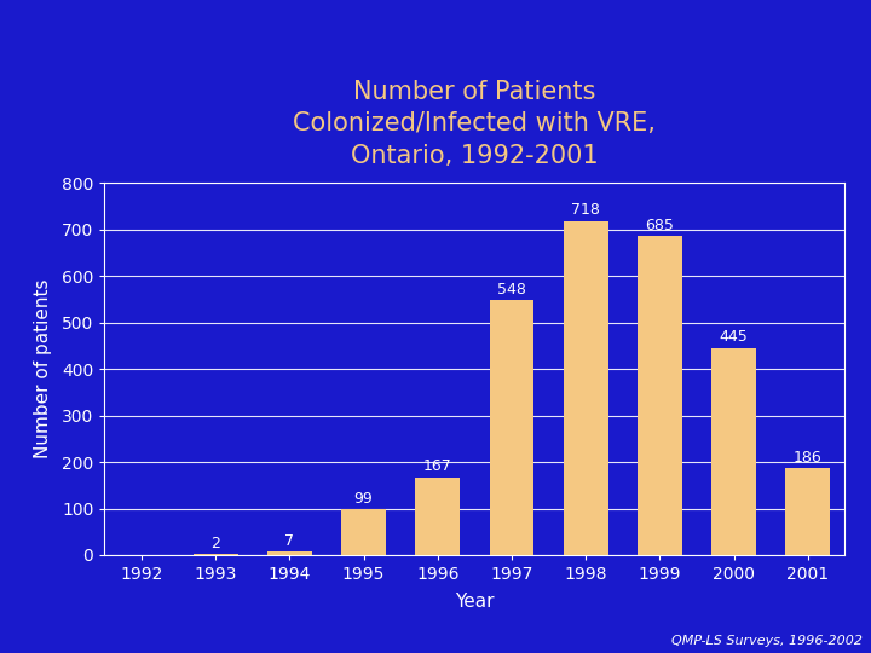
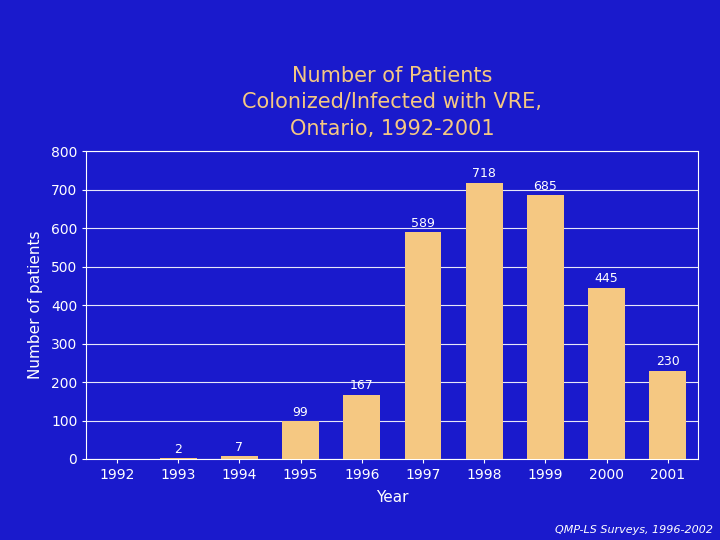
1997: 548 -> 589
2001: 186 -> 230
